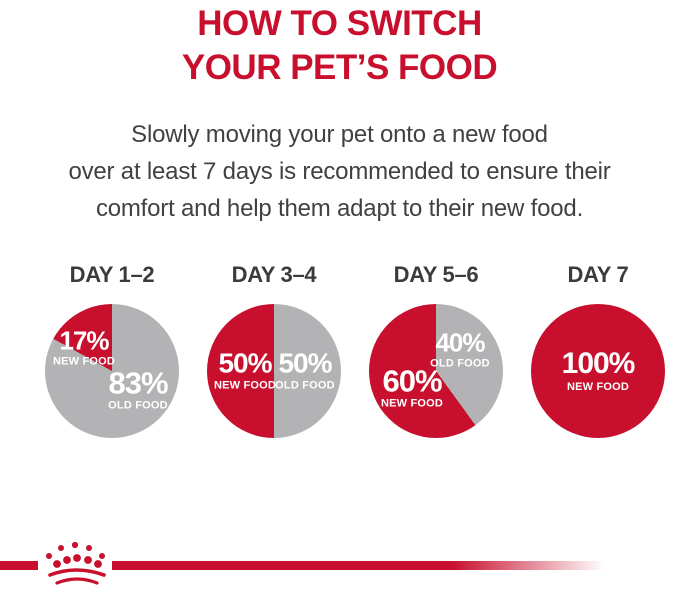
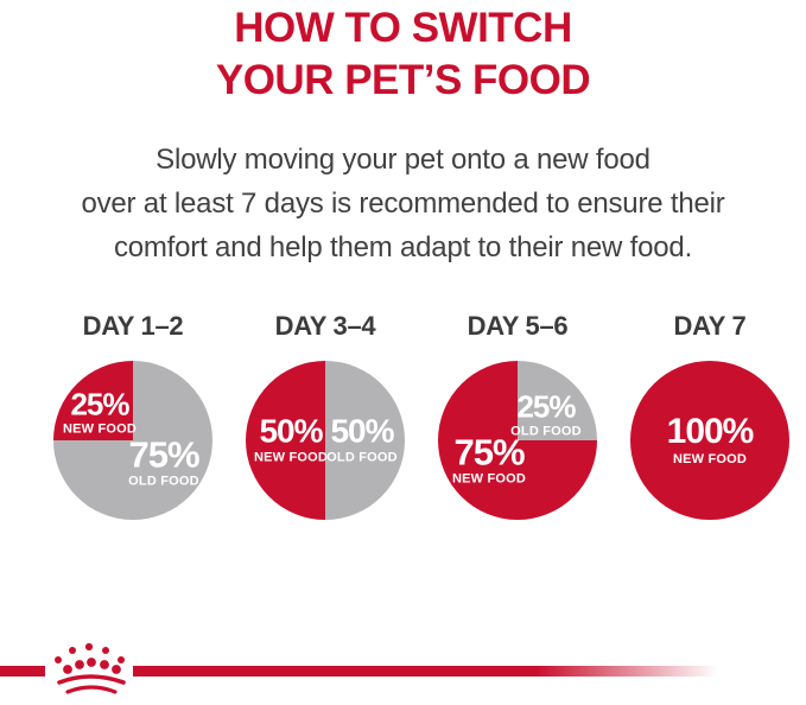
DAY 1–2/NEW FOOD: 17% -> 25%
DAY 1–2/OLD FOOD: 83% -> 75%
DAY 5–6/NEW FOOD: 60% -> 75%
DAY 5–6/OLD FOOD: 40% -> 25%
